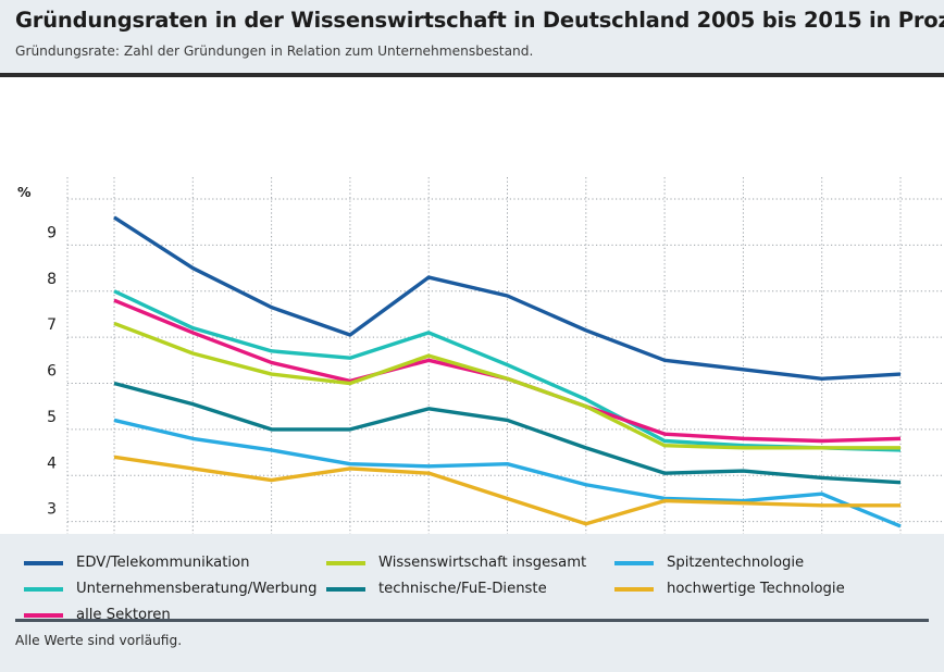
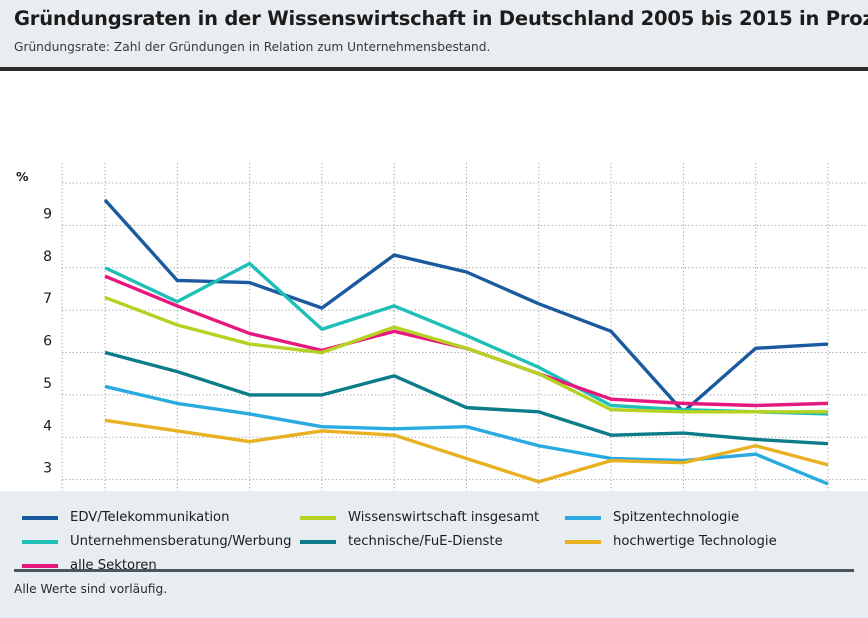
EDV/Telekommunikation/2006: 8.5 -> 7.7
Unternehmensberatung/Werbung/2007: 6.7 -> 8.1
technische/FuE-Dienste/2010: 5.2 -> 4.7
EDV/Telekommunikation/2013: 6.3 -> 4.6
hochwertige Technologie/2014: 3.4 -> 3.8
